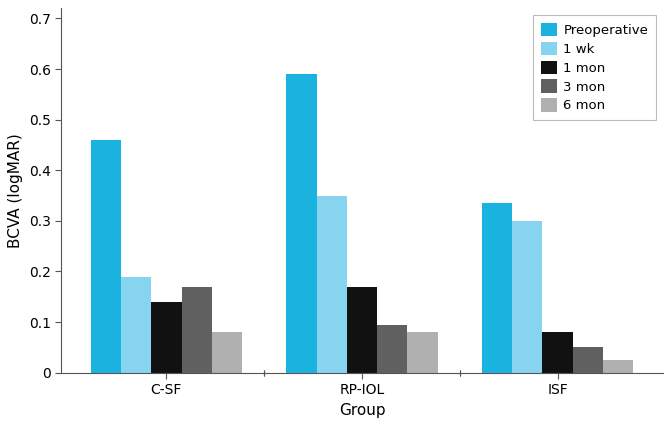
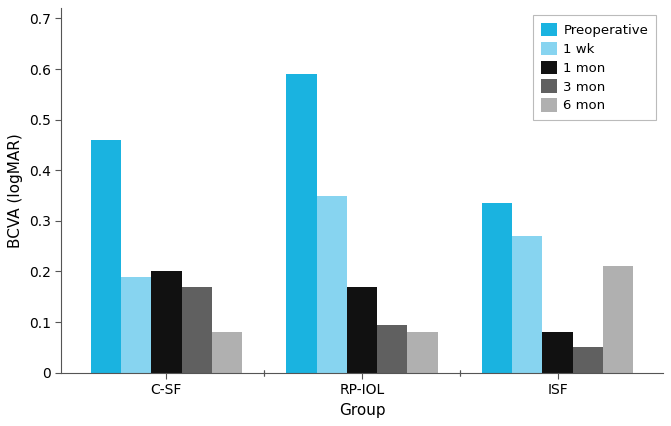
1 mon/C-SF: 0.14 -> 0.20
1 wk/ISF: 0.30 -> 0.27
6 mon/ISF: 0.025 -> 0.210
